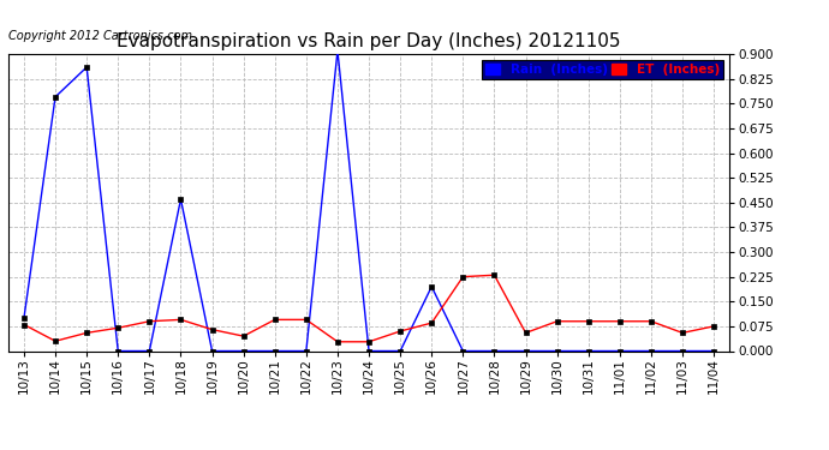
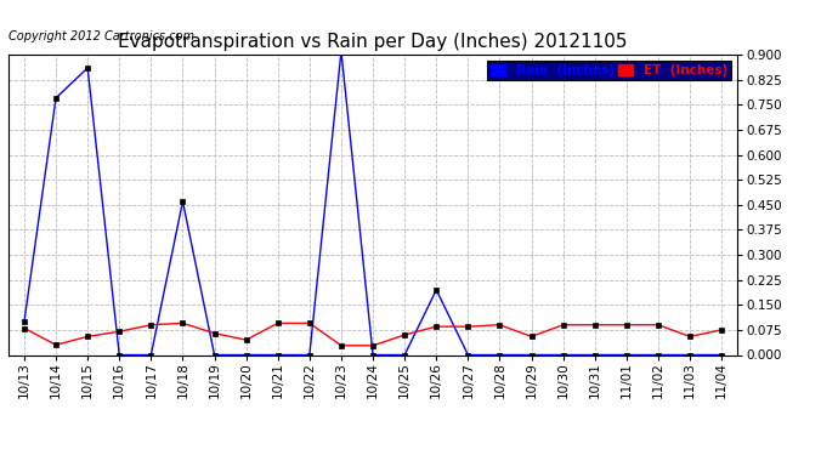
ET (Inches)/10/27: 0.225 -> 0.085
ET (Inches)/10/28: 0.230 -> 0.090
